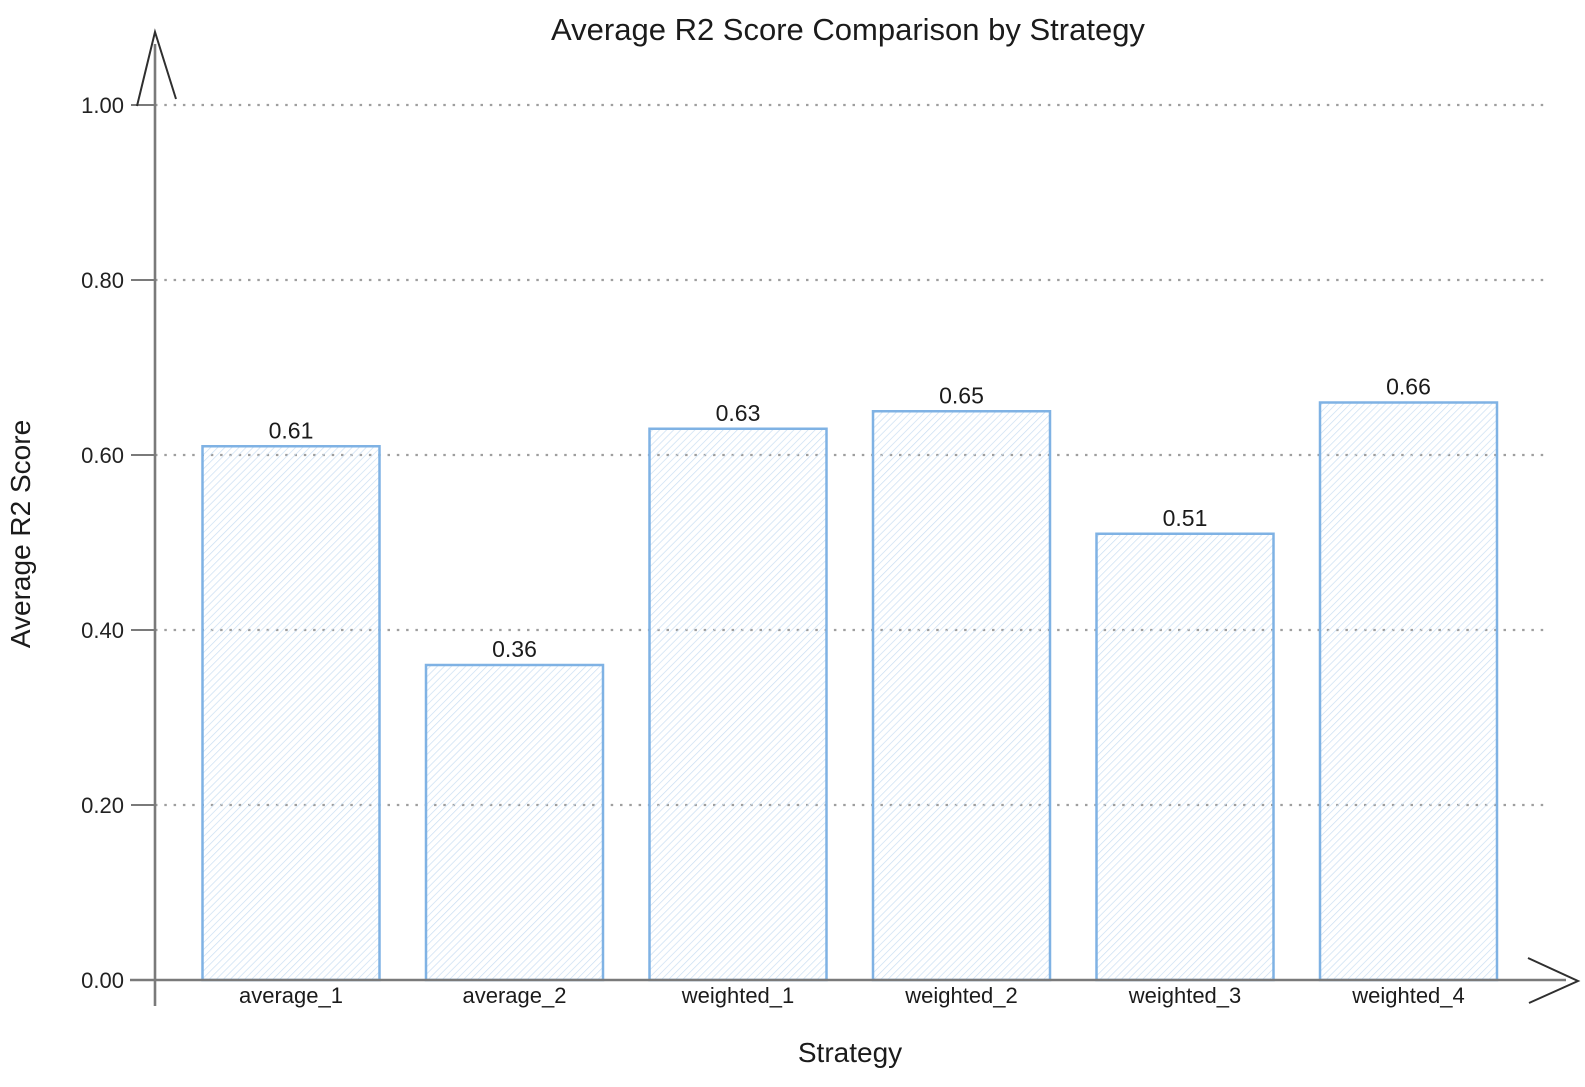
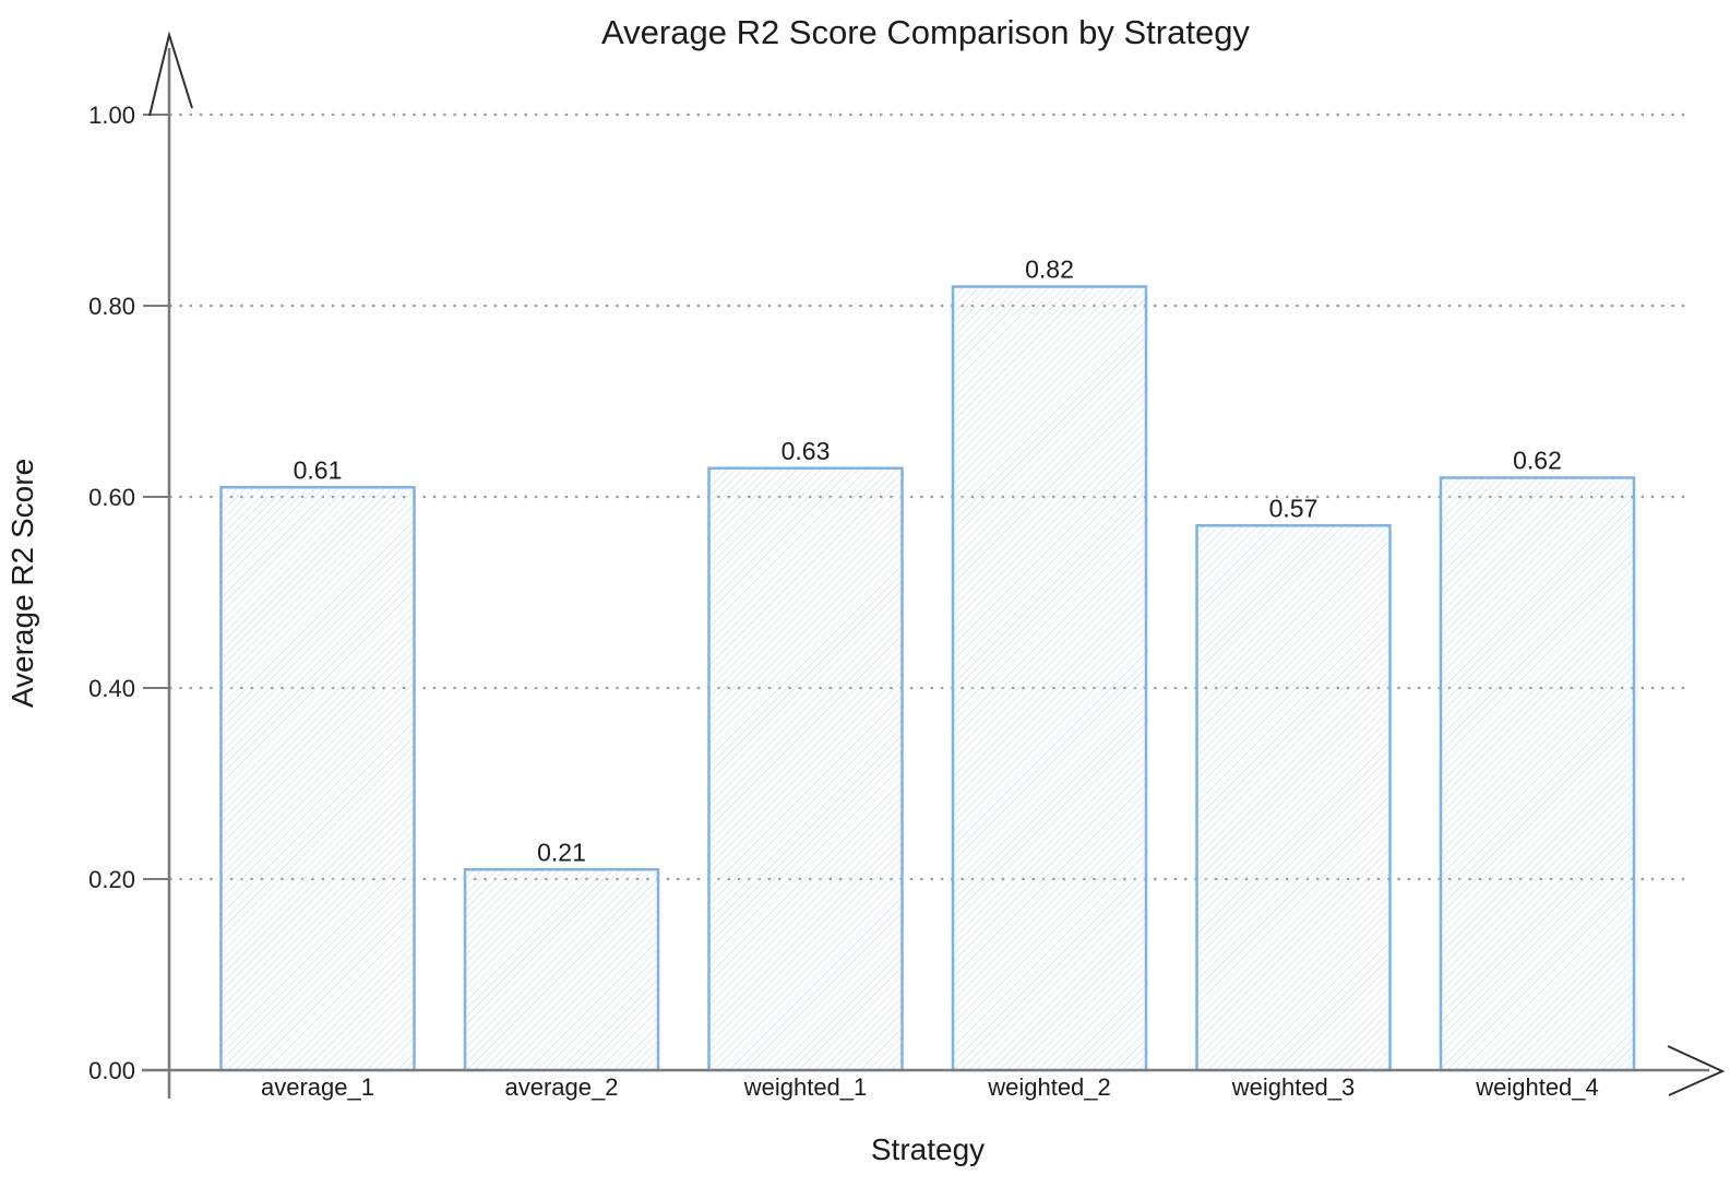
average_2: 0.36 -> 0.21
weighted_2: 0.65 -> 0.82
weighted_3: 0.51 -> 0.57
weighted_4: 0.66 -> 0.62
